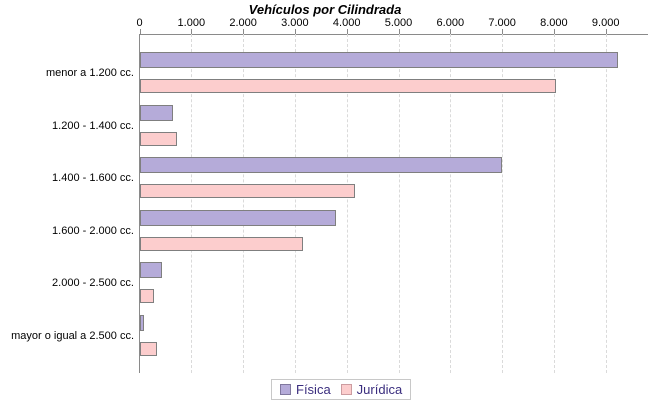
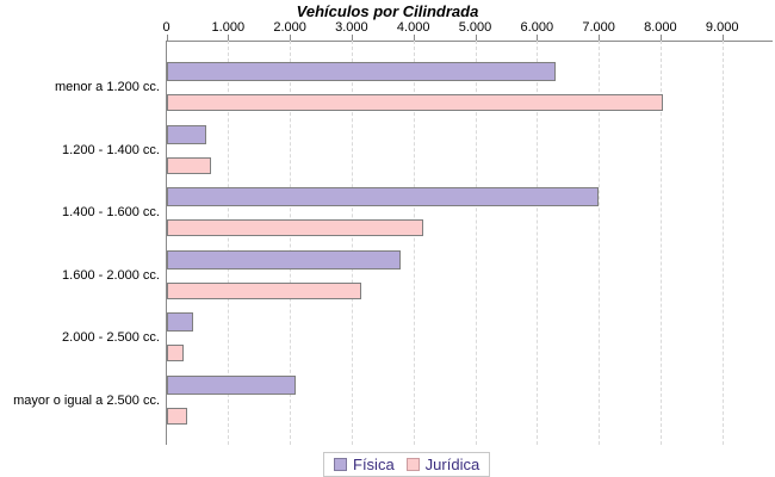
Física/menor a 1.200 cc.: 9200 -> 6300
Física/mayor o igual a 2.500 cc.: 100 -> 2100
